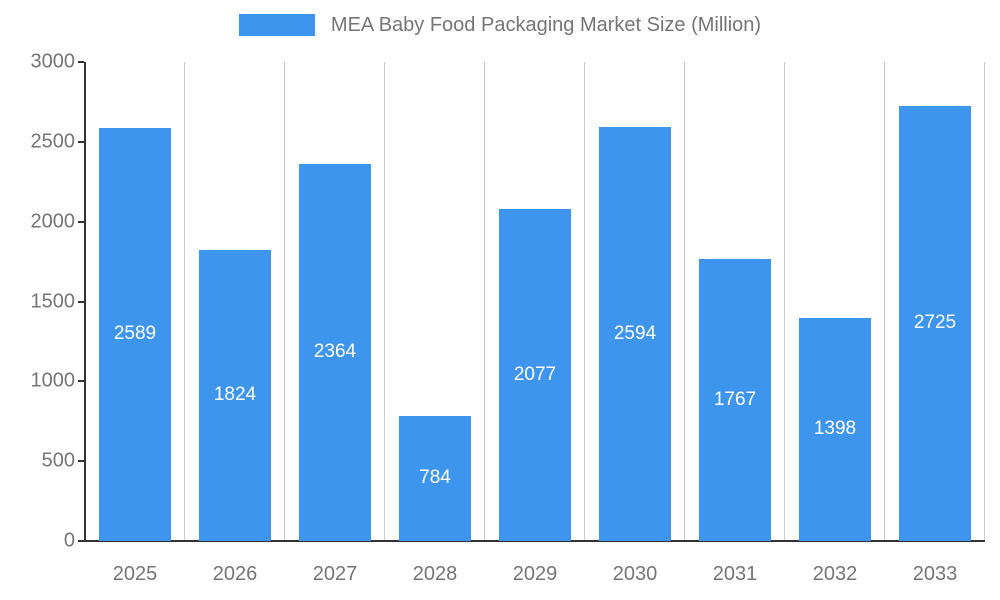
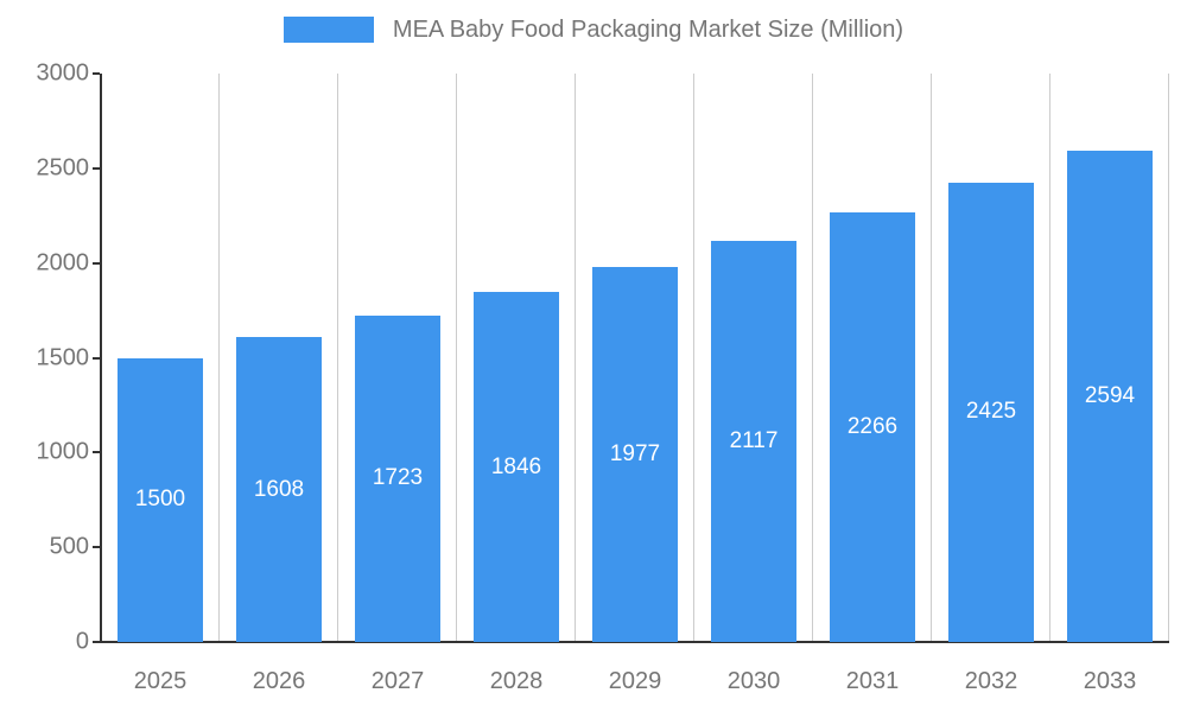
2025: 2589 -> 1500
2026: 1824 -> 1608
2027: 2364 -> 1723
2028: 784 -> 1846
2029: 2077 -> 1977
2030: 2594 -> 2117
2031: 1767 -> 2266
2032: 1398 -> 2425
2033: 2725 -> 2594
